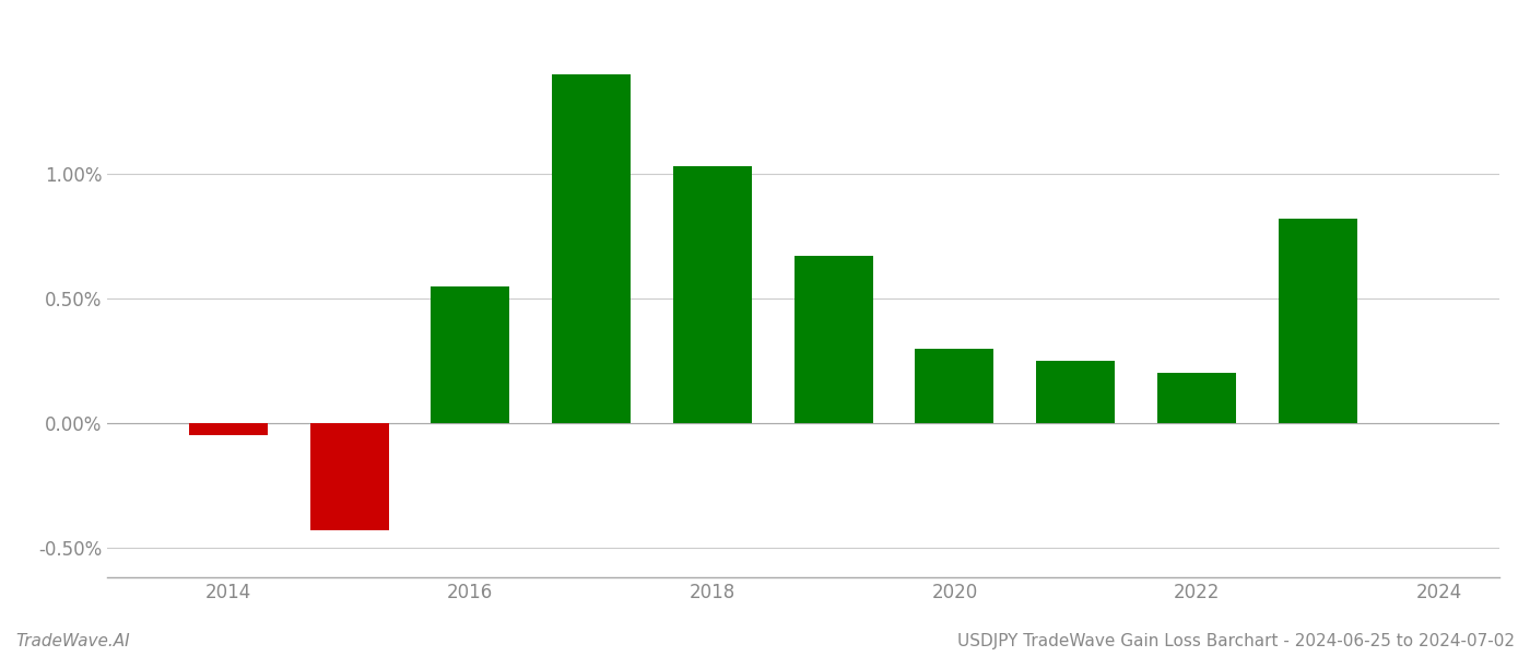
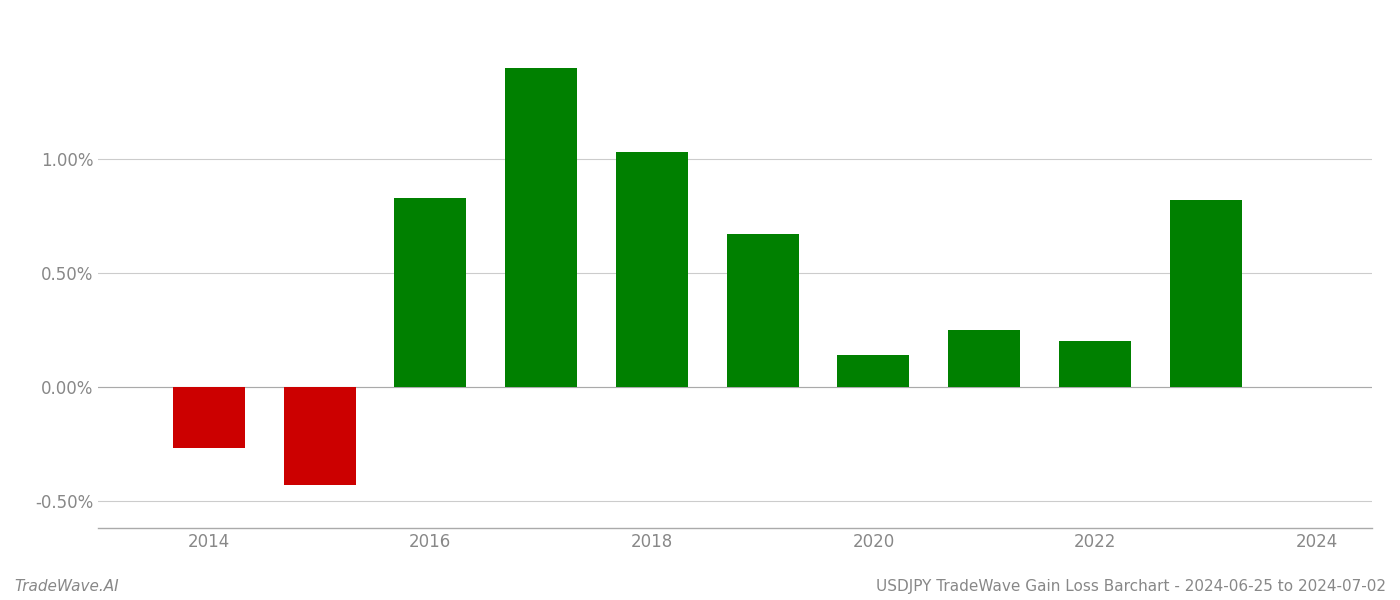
2014: -0.05% -> -0.27%
2016: 0.55% -> 0.83%
2020: 0.30% -> 0.14%
